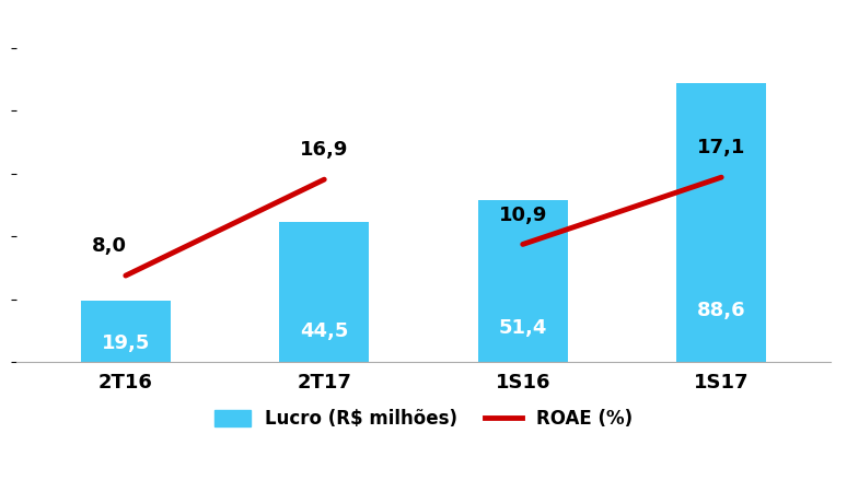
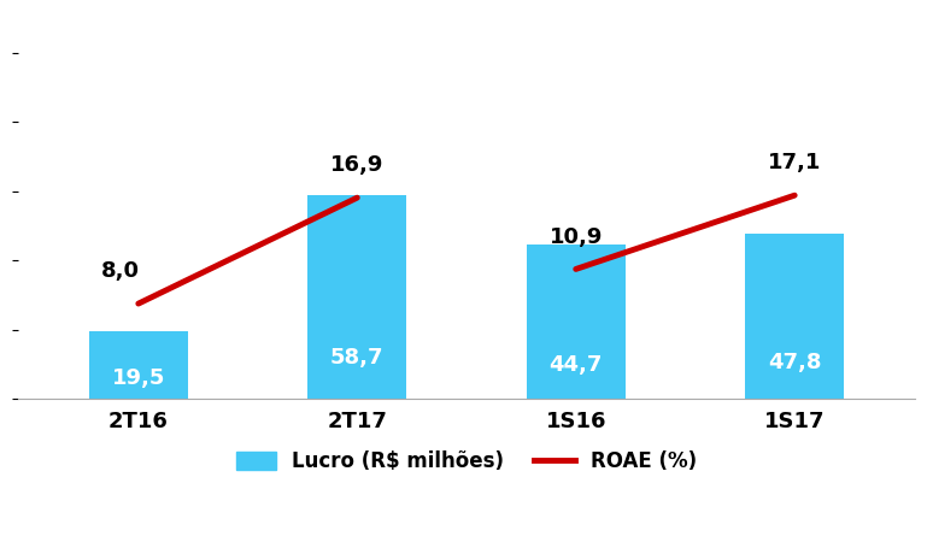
2T17: 44,5 -> 58,7
1S16: 51,4 -> 44,7
1S17: 88,6 -> 47,8
